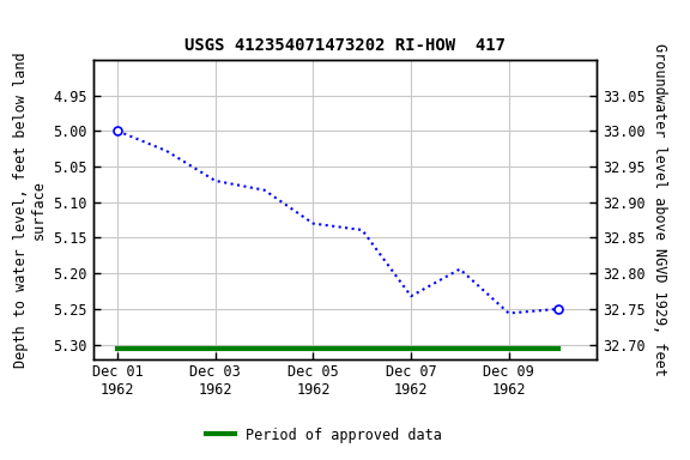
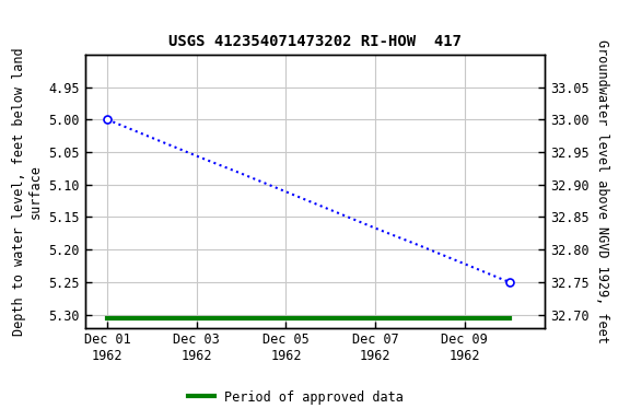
Dec 03 1962: 5.070 -> 5.056
Dec 05 1962: 5.130 -> 5.111
Dec 07 1962: 5.232 -> 5.167
Dec 09 1962: 5.256 -> 5.222
